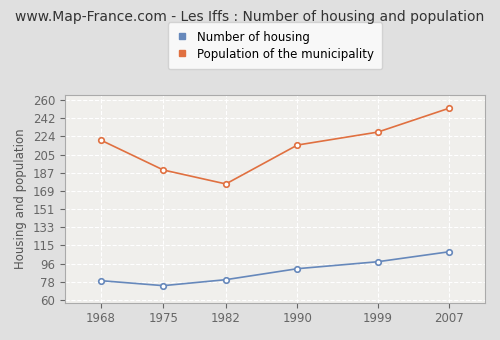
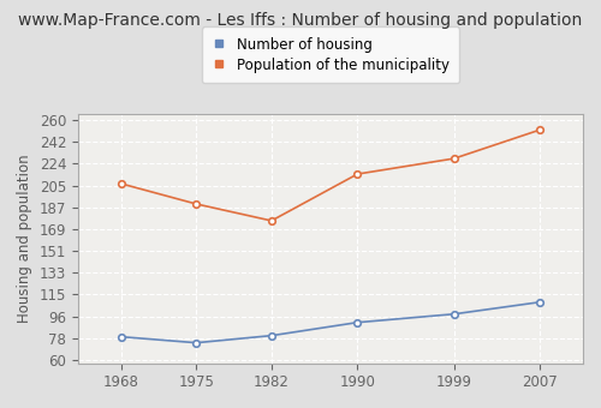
Population of the municipality/1968: 220 -> 207
